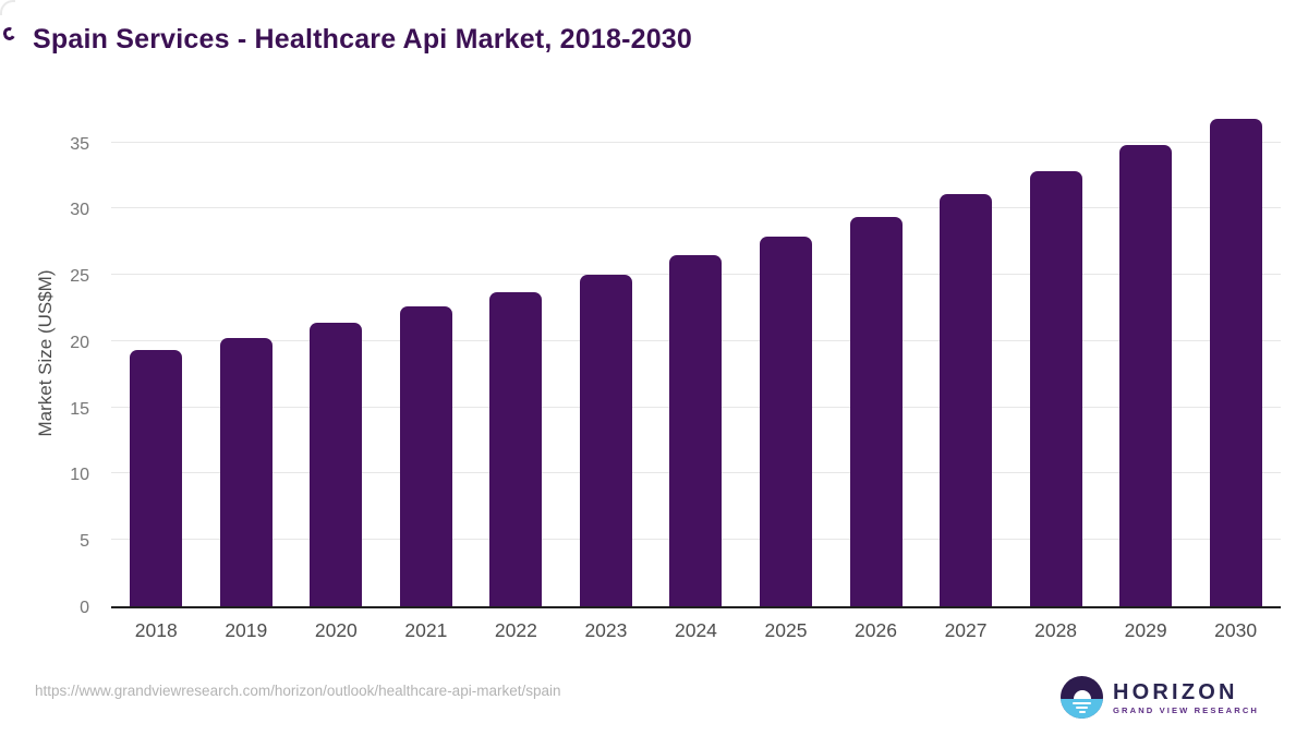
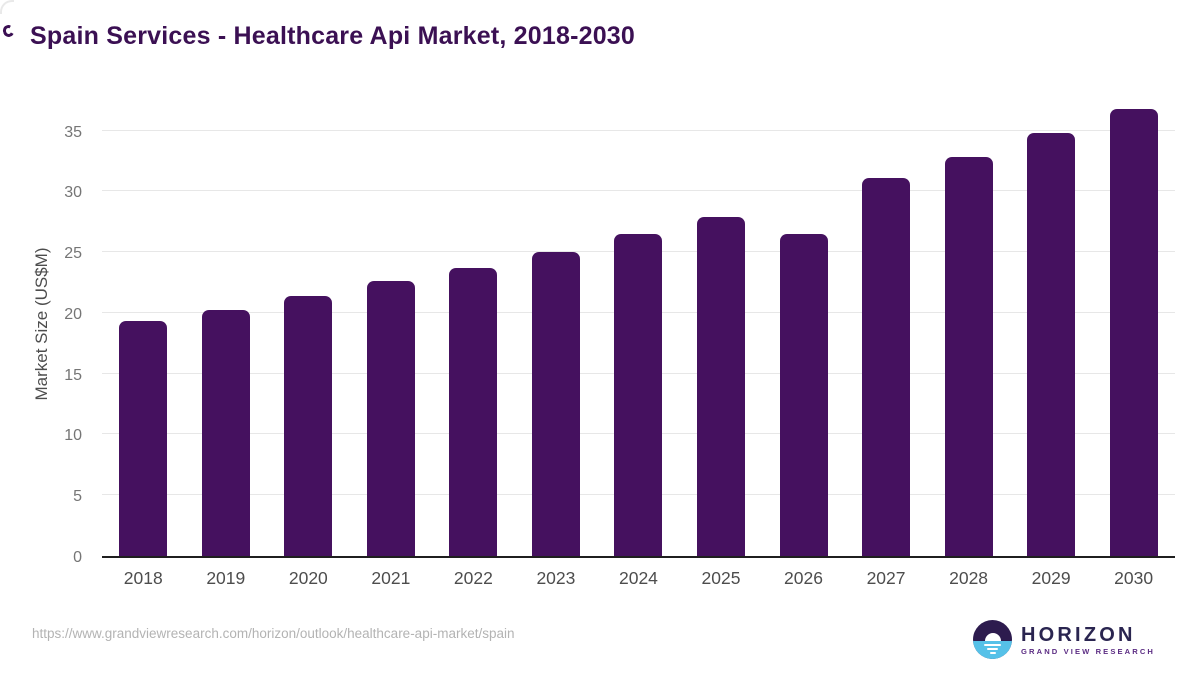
2026: 29.4 -> 26.5
